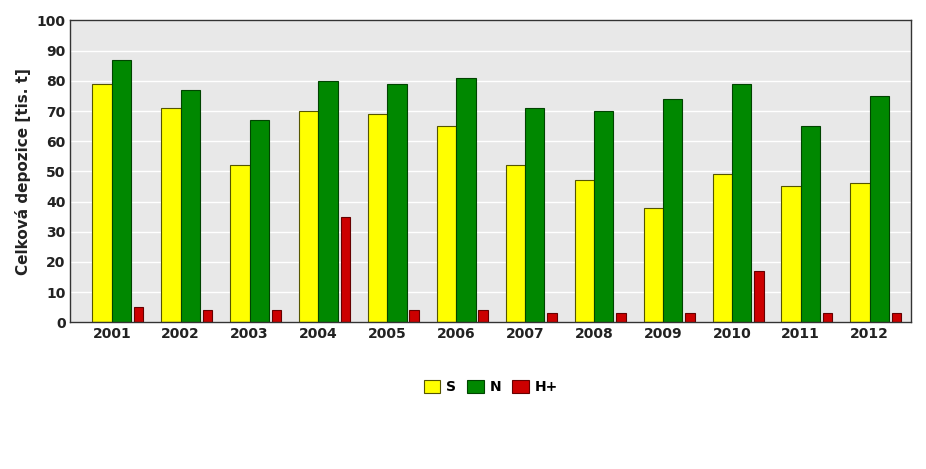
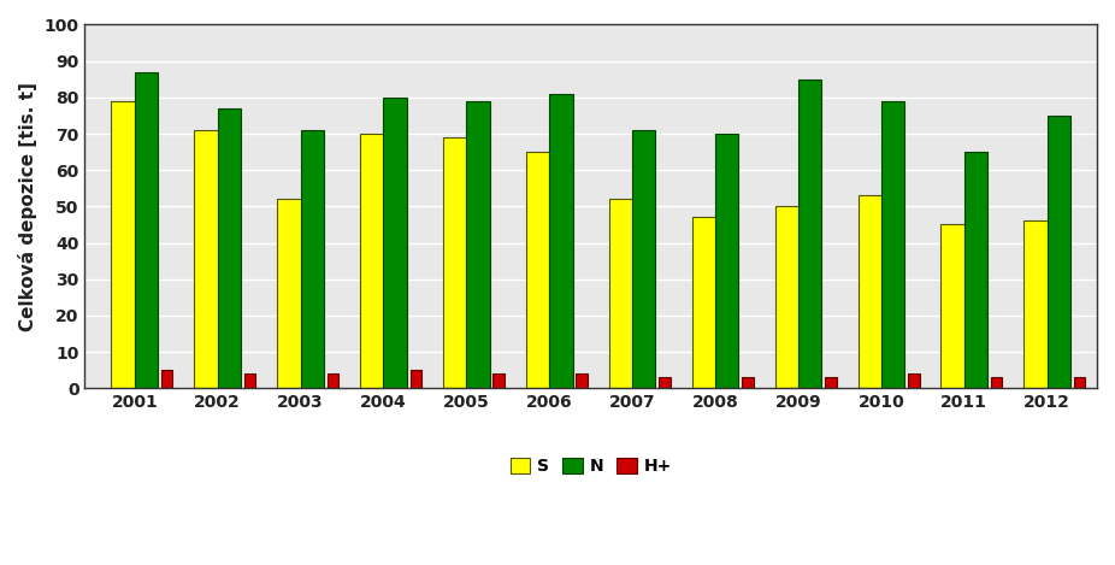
N/2003: 67 -> 71
H+/2004: 35 -> 5
S/2009: 38 -> 50
N/2009: 74 -> 85
S/2010: 49 -> 53
H+/2010: 17 -> 4
